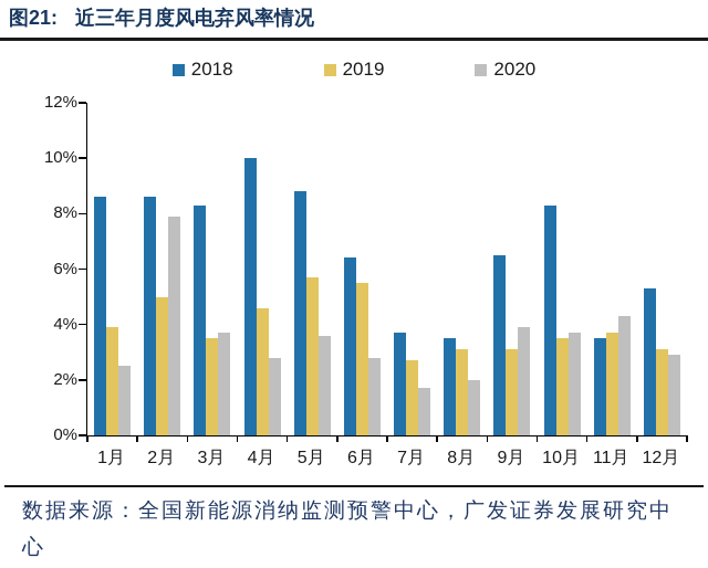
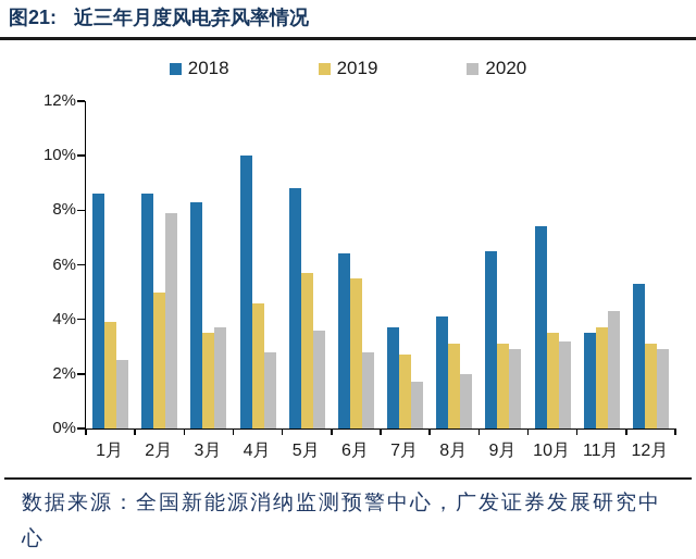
2018/8月: 3.5% -> 4.1%
2020/9月: 3.9% -> 2.9%
2018/10月: 8.3% -> 7.4%
2020/10月: 3.7% -> 3.2%
